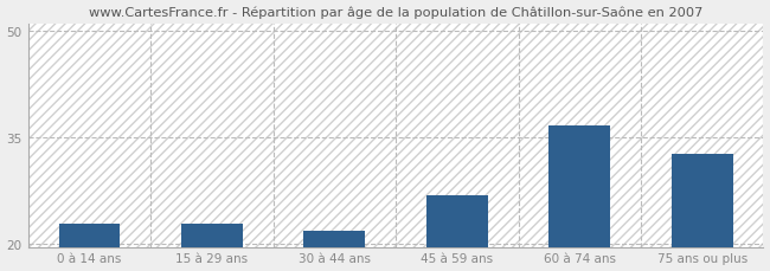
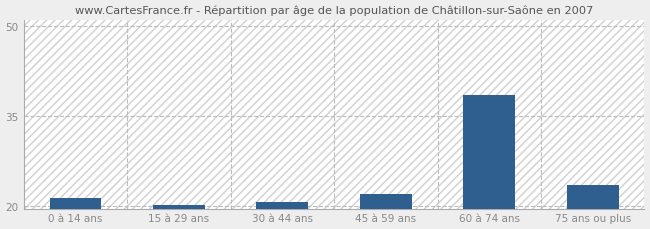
0 à 14 ans: 22.8 -> 21.2
15 à 29 ans: 22.8 -> 20.1
30 à 44 ans: 21.8 -> 20.6
45 à 59 ans: 26.8 -> 21.9
60 à 74 ans: 36.6 -> 38.5
75 ans ou plus: 32.6 -> 23.4
